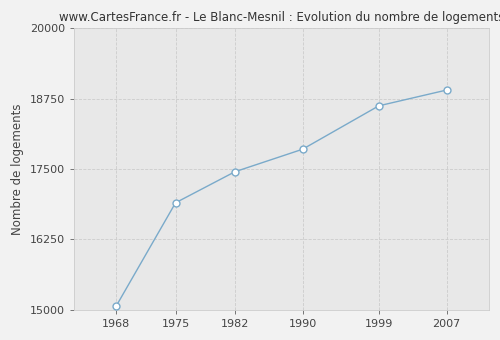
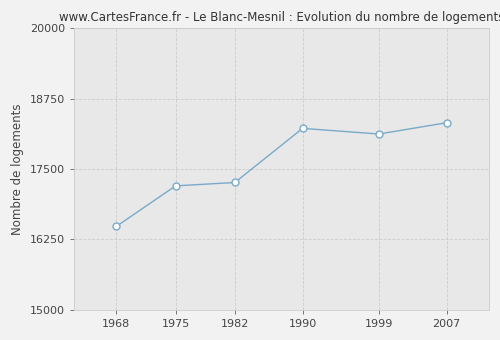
1968: 15070 -> 16480
1975: 16900 -> 17200
1982: 17450 -> 17260
1990: 17850 -> 18220
1999: 18620 -> 18120
2007: 18900 -> 18320
